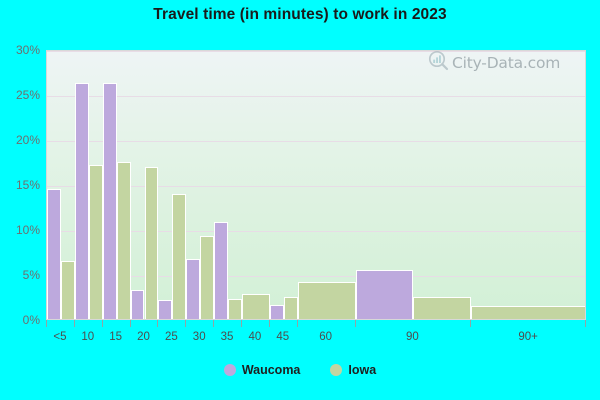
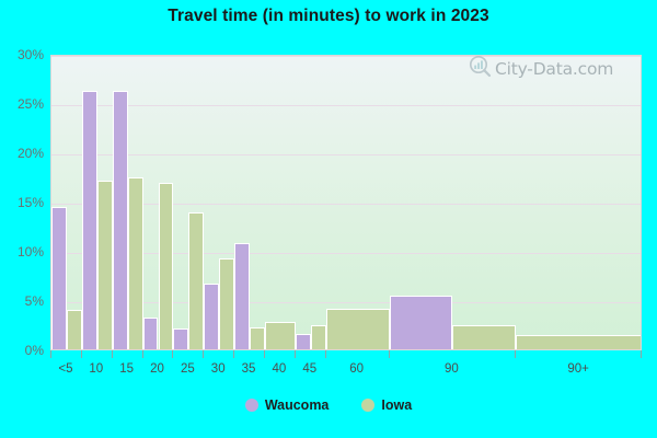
Iowa/<5: 6 -> 4
